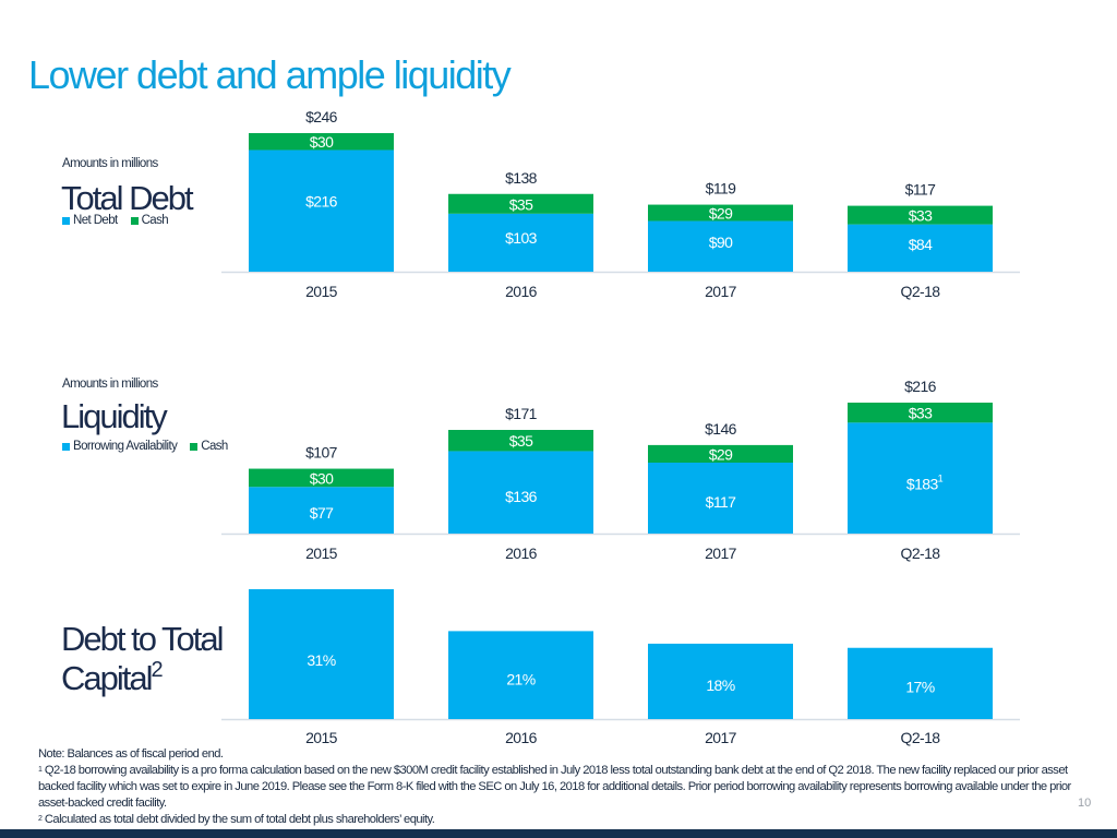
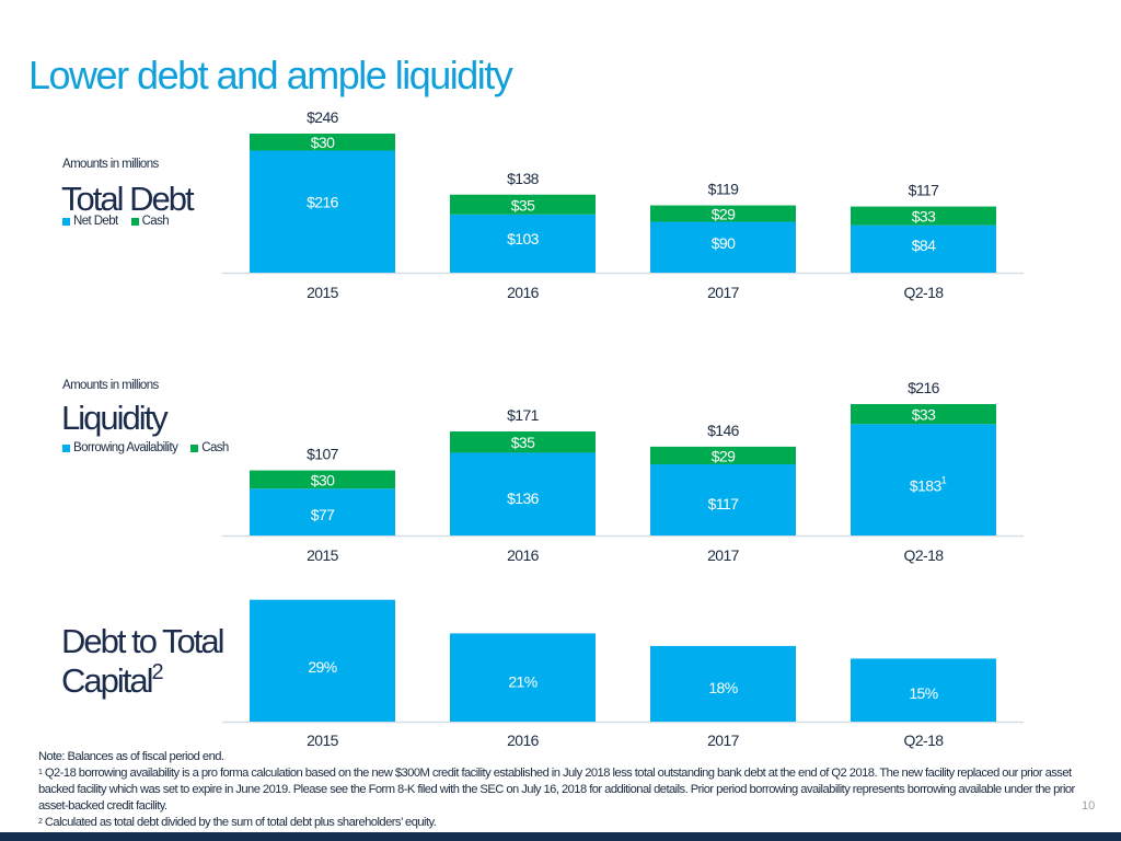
Debt to Total Capital/2015: 31% -> 29%
Debt to Total Capital/Q2-18: 17% -> 15%
